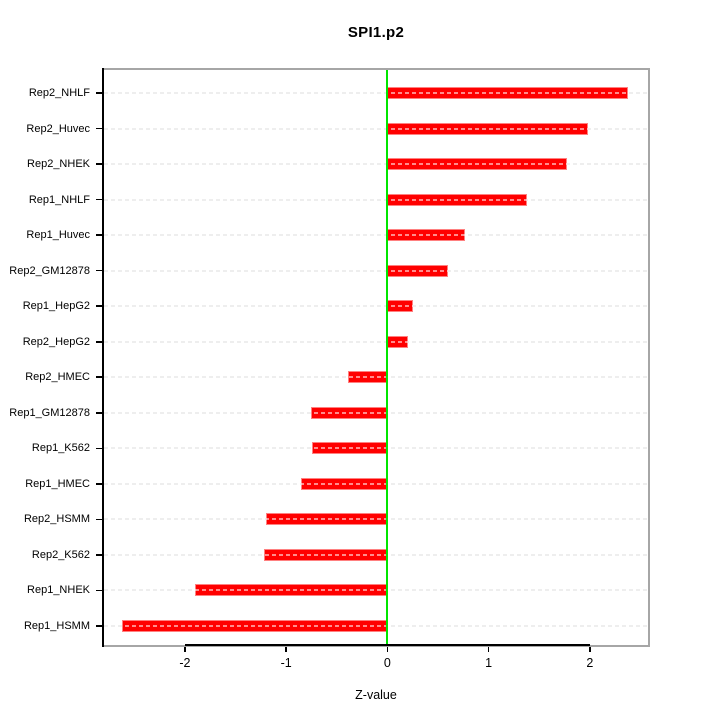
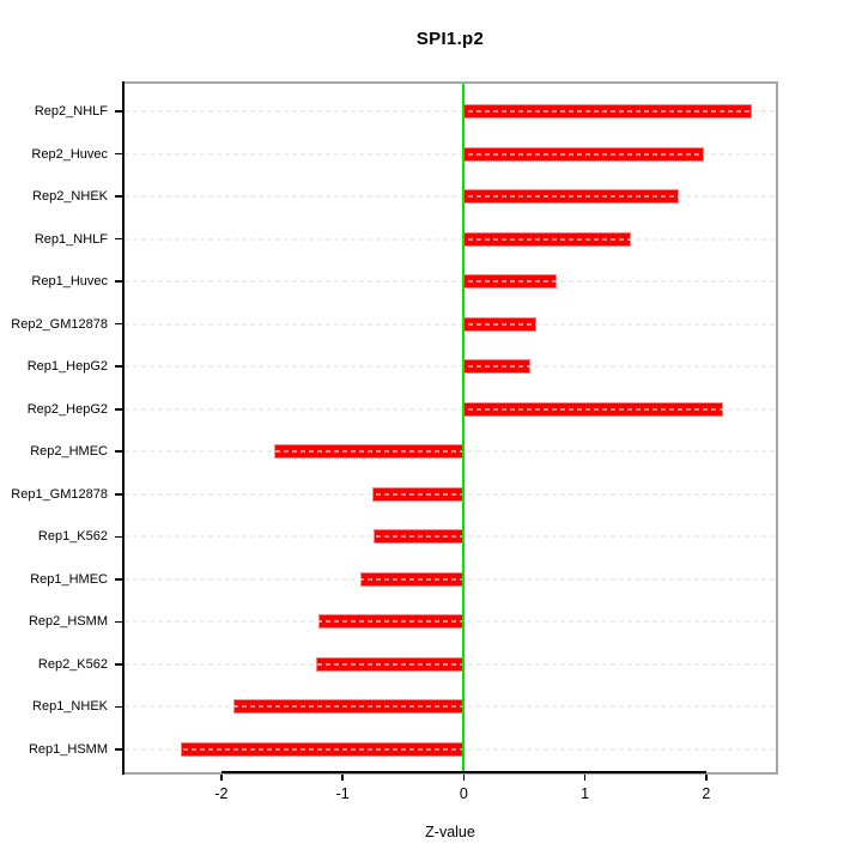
Rep1_HepG2: 0.25 -> 0.55
Rep2_HepG2: 0.20 -> 2.14
Rep2_HMEC: -0.39 -> -1.56
Rep1_HSMM: -2.62 -> -2.34
